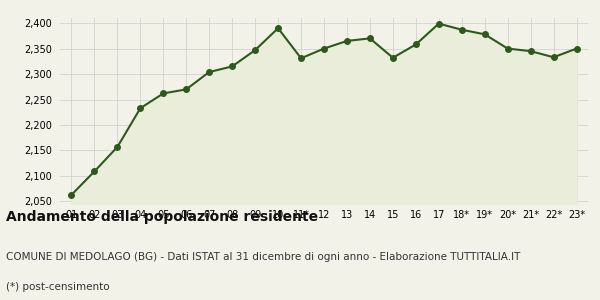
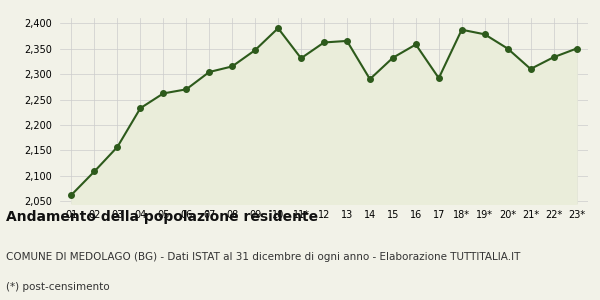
12: 2,350 -> 2,362
14: 2,370 -> 2,290
17: 2,399 -> 2,292
21*: 2,345 -> 2,310
